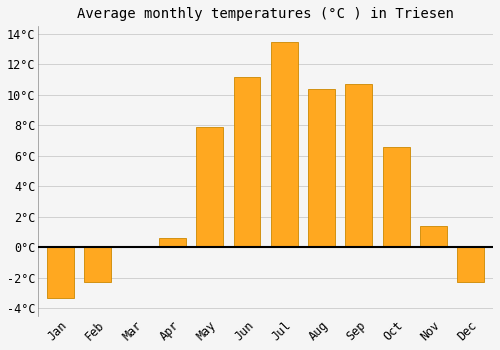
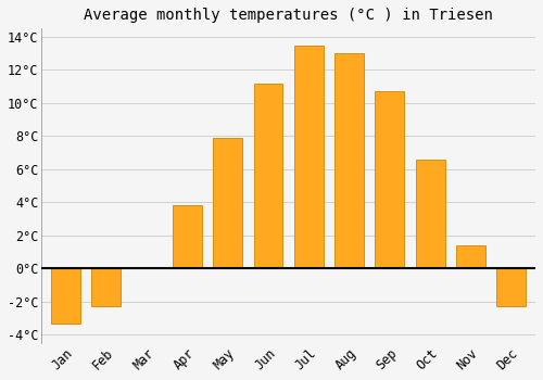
Apr: 0.6°C -> 3.8°C
Aug: 10.4°C -> 13.0°C
